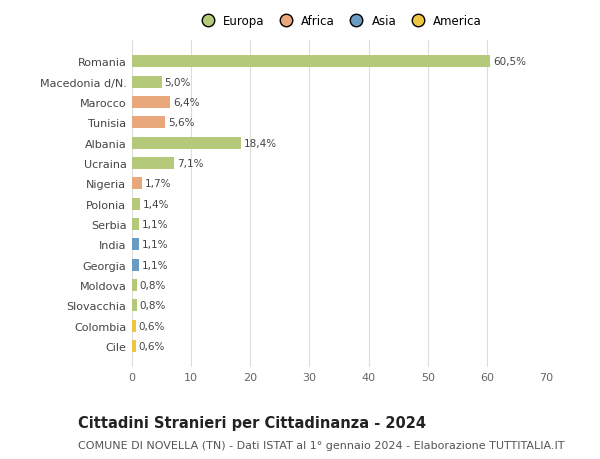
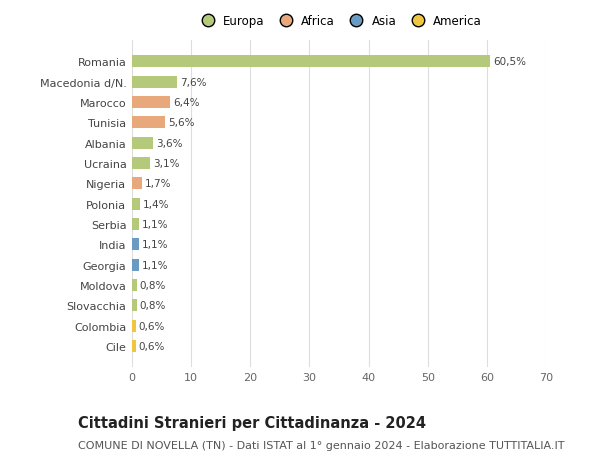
Macedonia d/N.: 5,0% -> 7,6%
Albania: 18,4% -> 3,6%
Ucraina: 7,1% -> 3,1%
